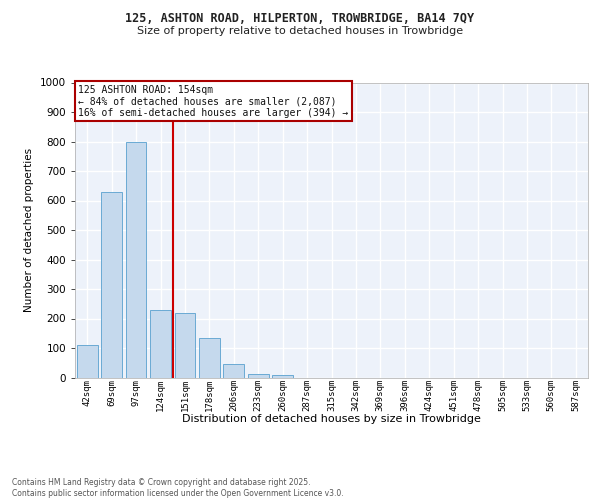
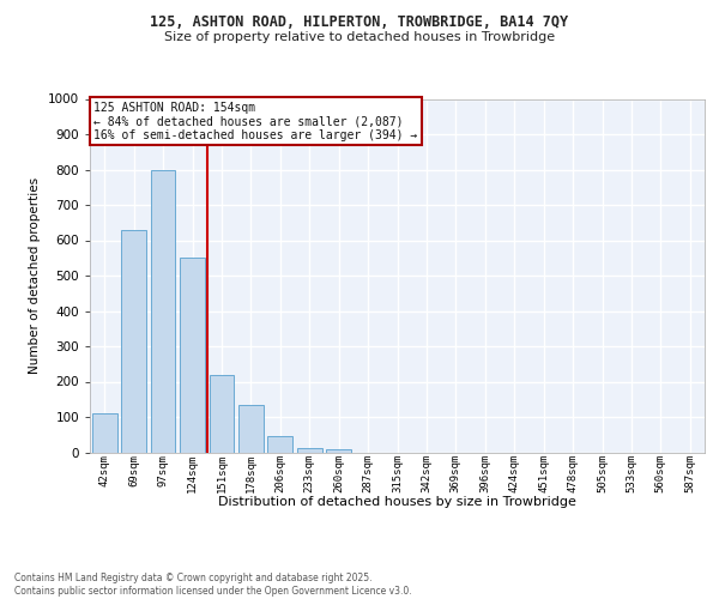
124sqm: 230 -> 550
